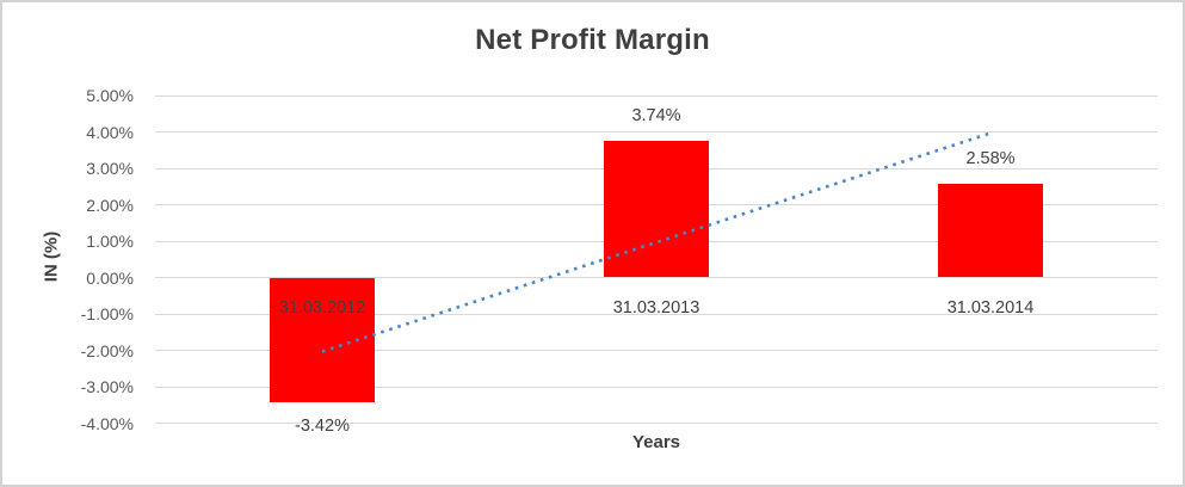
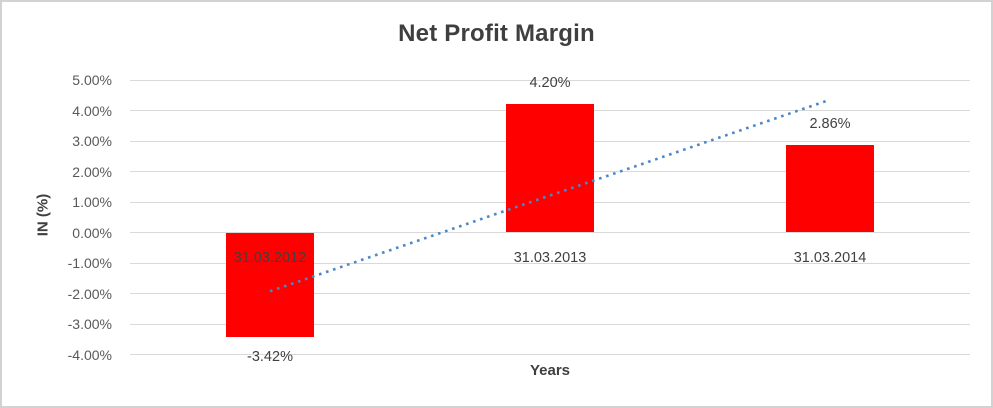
31.03.2013: 3.74% -> 4.20%
31.03.2014: 2.58% -> 2.86%
